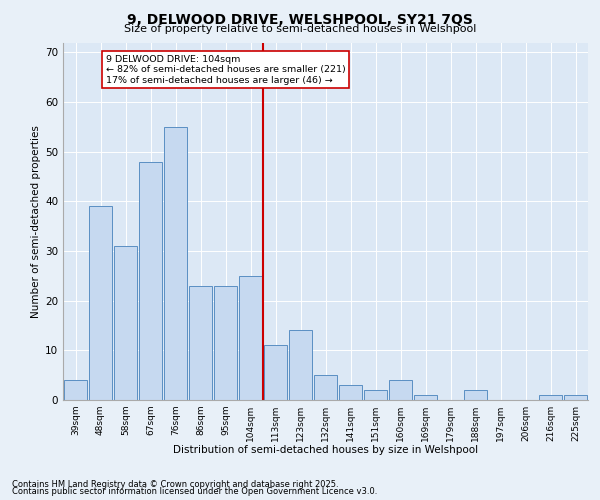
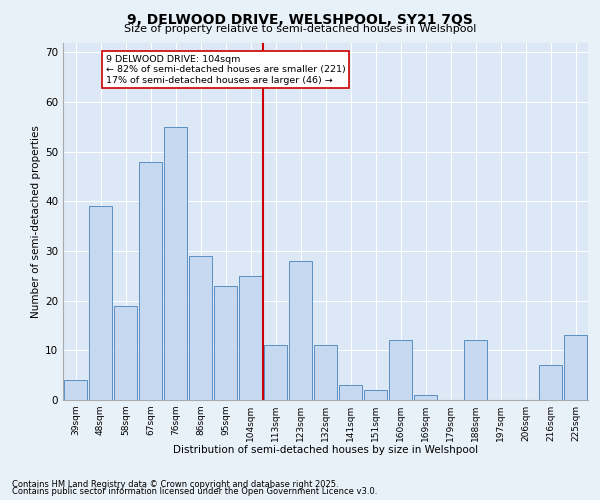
58sqm: 31 -> 19
86sqm: 23 -> 29
123sqm: 14 -> 28
132sqm: 5 -> 11
160sqm: 4 -> 12
188sqm: 2 -> 12
216sqm: 1 -> 7
225sqm: 1 -> 13
